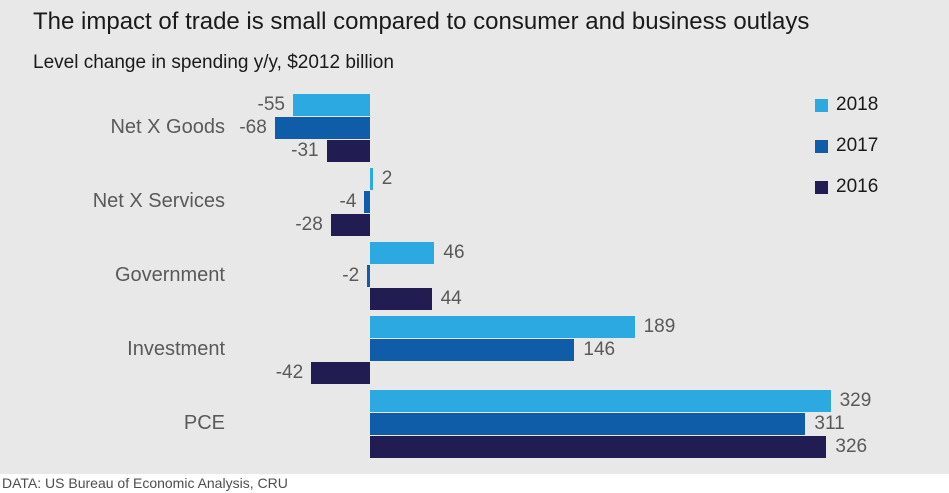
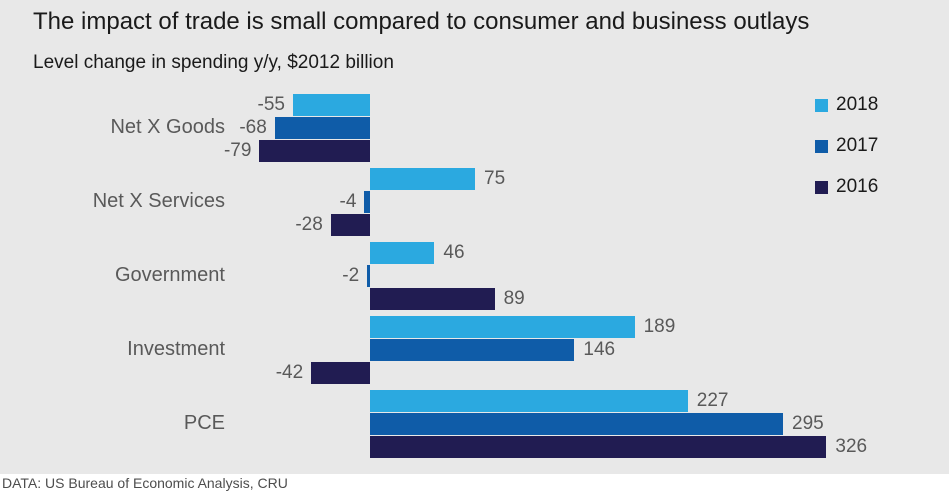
2016/Net X Goods: -31 -> -79
2018/Net X Services: 2 -> 75
2016/Government: 44 -> 89
2018/PCE: 329 -> 227
2017/PCE: 311 -> 295
